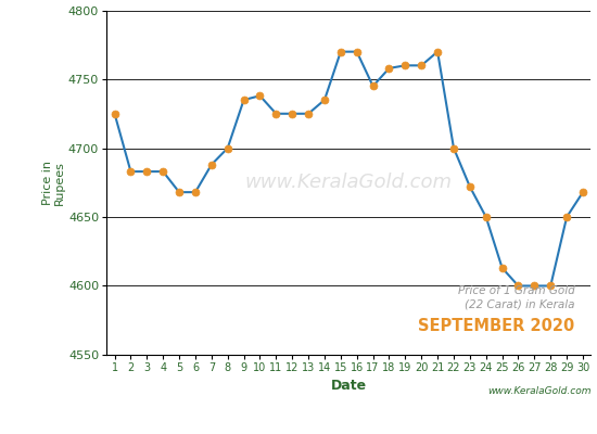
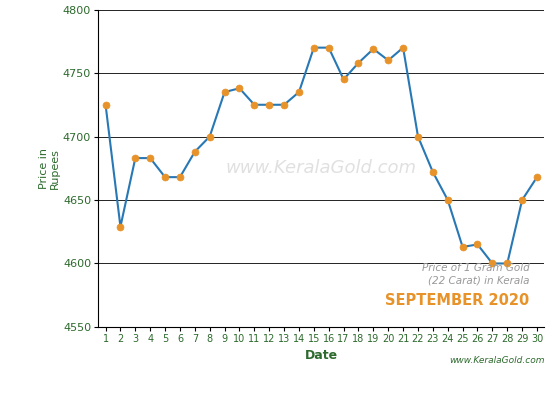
2: 4683 -> 4629
19: 4760 -> 4769
26: 4600 -> 4615
